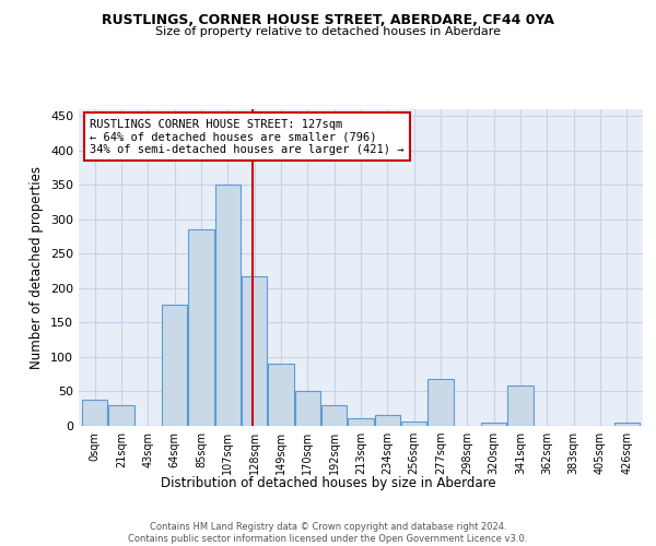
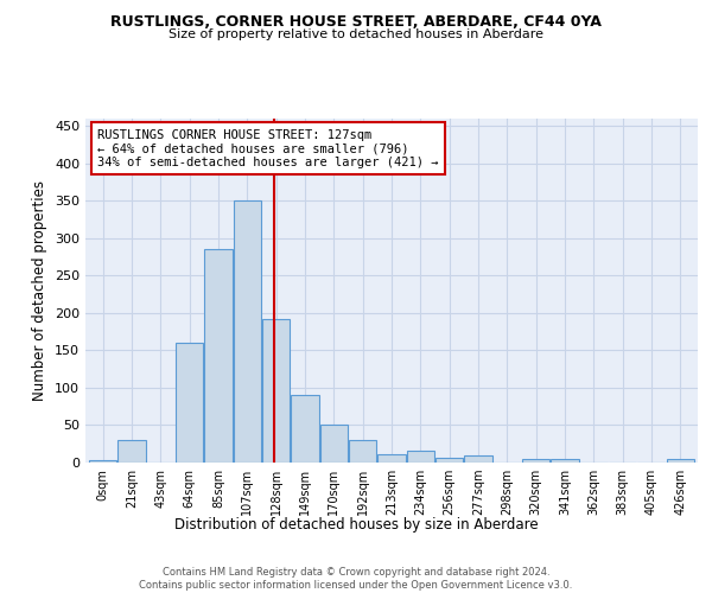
0sqm: 38 -> 3
64sqm: 176 -> 160
128sqm: 218 -> 192
277sqm: 68 -> 10
341sqm: 58 -> 5
